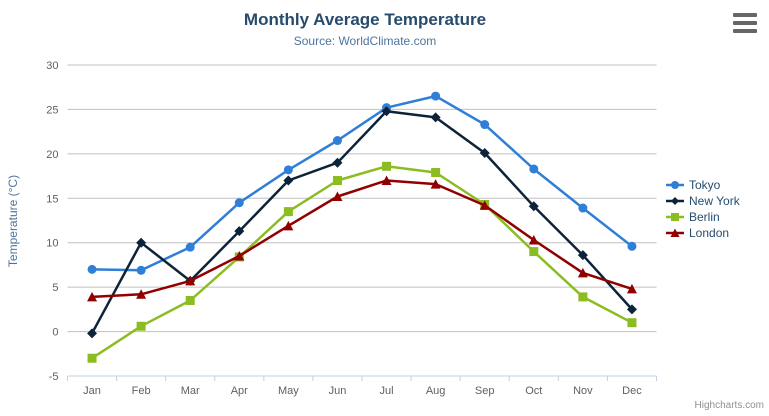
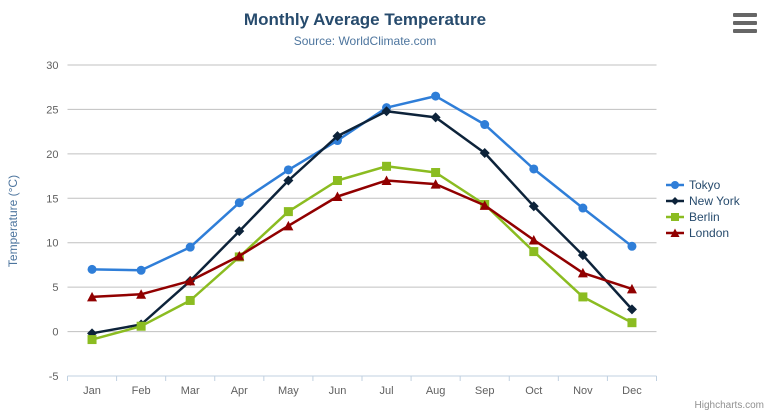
Berlin/Jan: -3 -> -1
New York/Feb: 10 -> 1
New York/Jun: 19 -> 22
